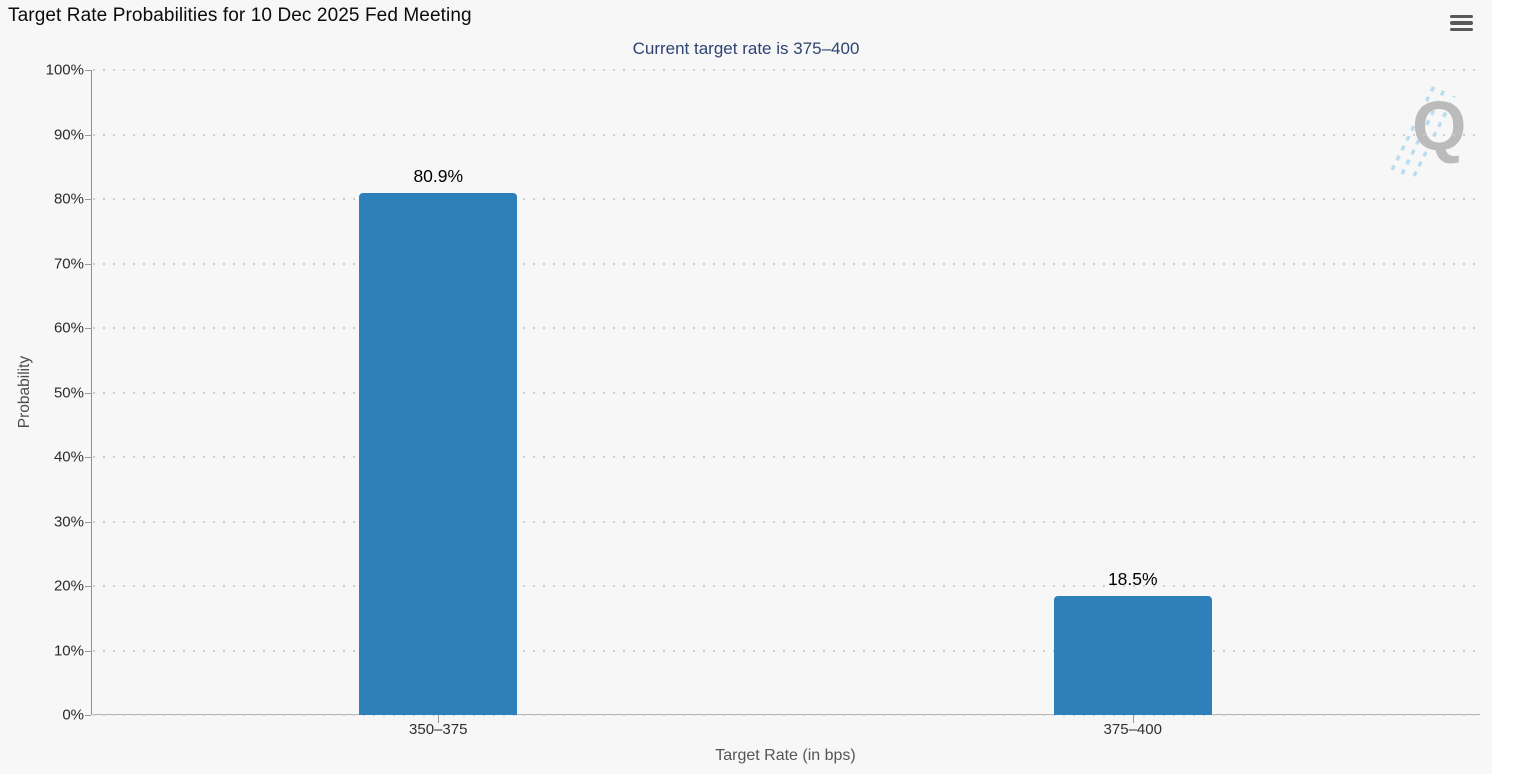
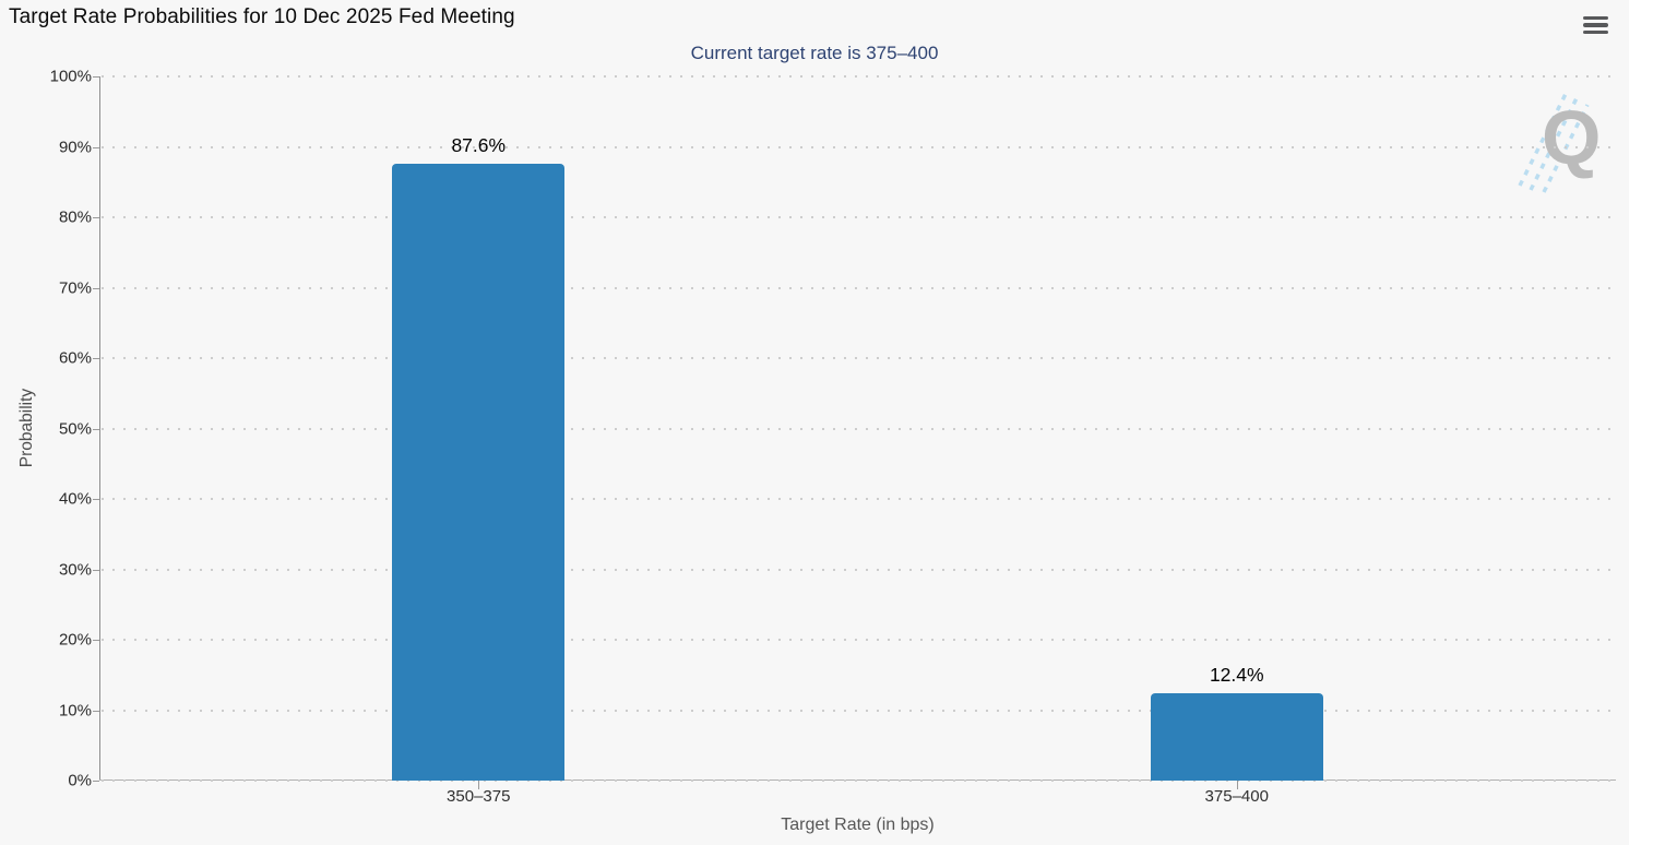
350–375: 80.9% -> 87.6%
375–400: 18.5% -> 12.4%
